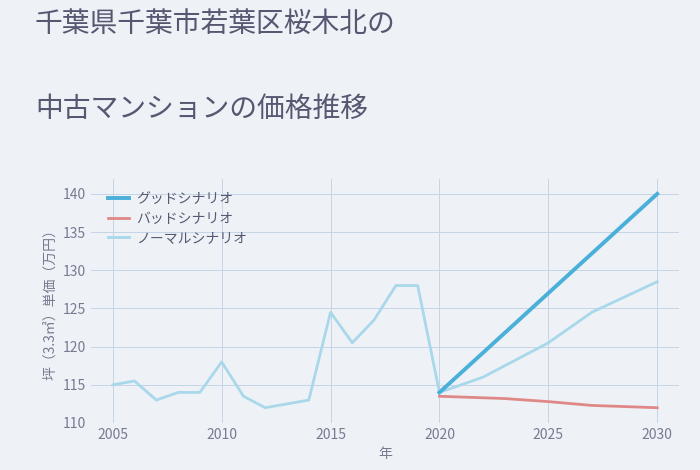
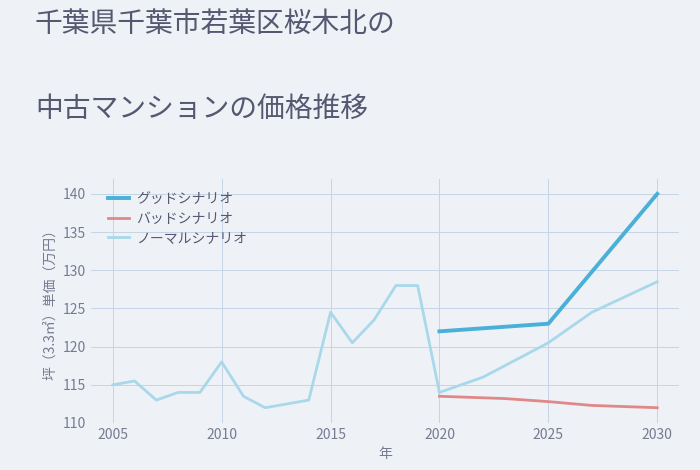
グッドシナリオ/2020: 114 -> 122
グッドシナリオ/2025: 127 -> 123
